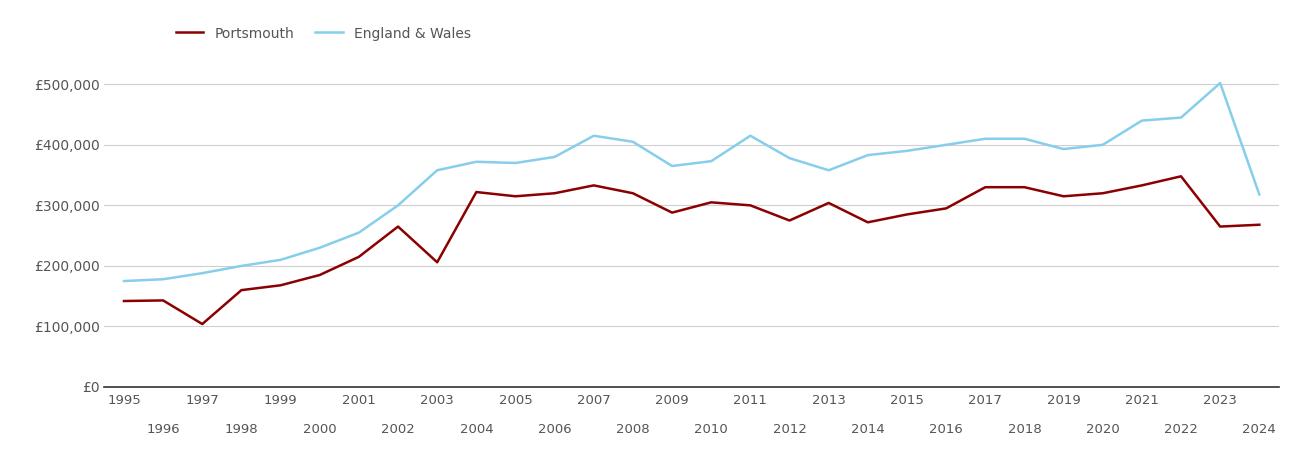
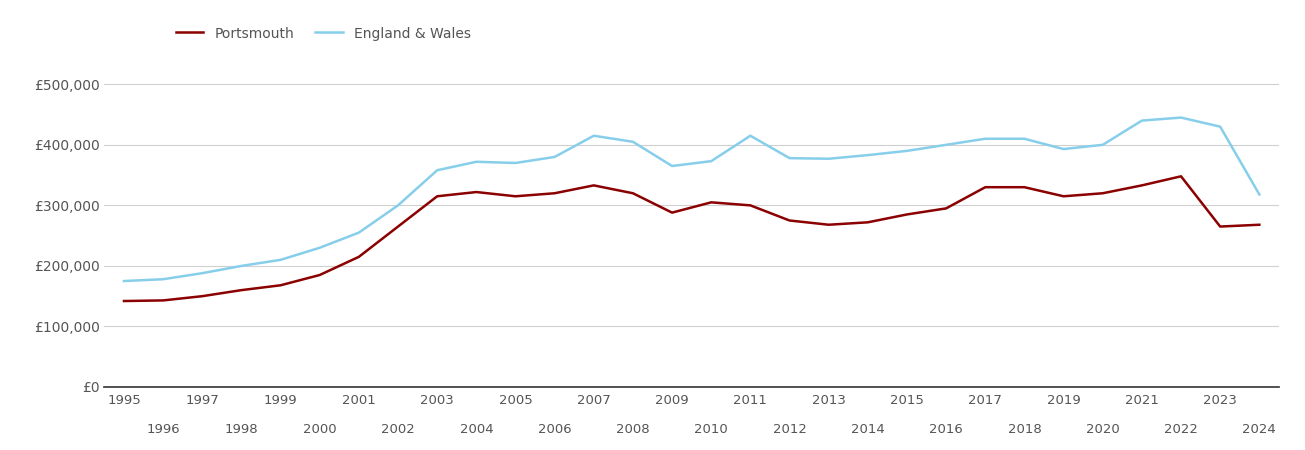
Portsmouth/1997: £104,000 -> £150,000
Portsmouth/2003: £206,000 -> £315,000
Portsmouth/2013: £304,000 -> £268,000
England & Wales/2013: £358,000 -> £377,000
England & Wales/2023: £502,000 -> £430,000
